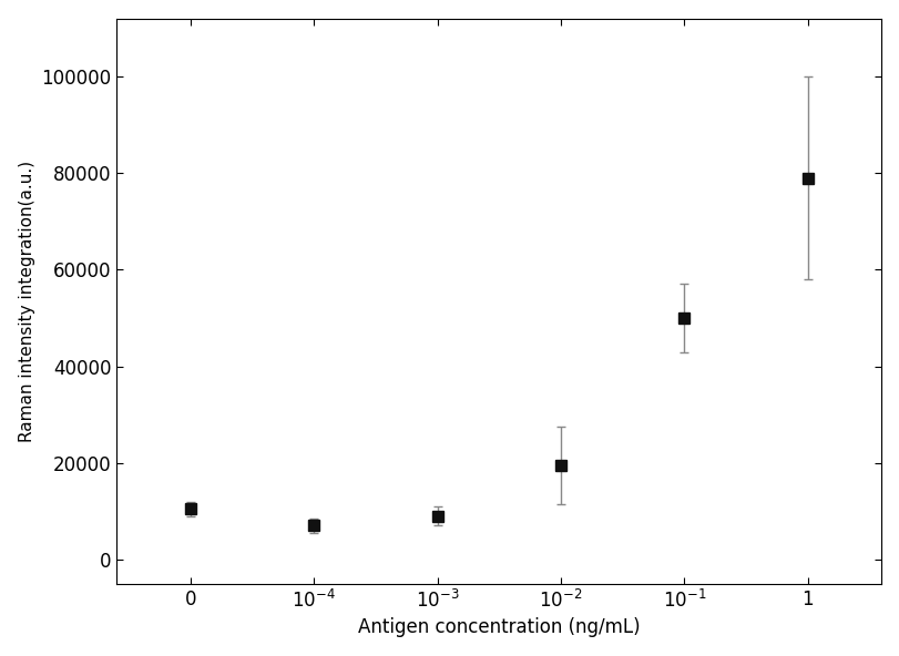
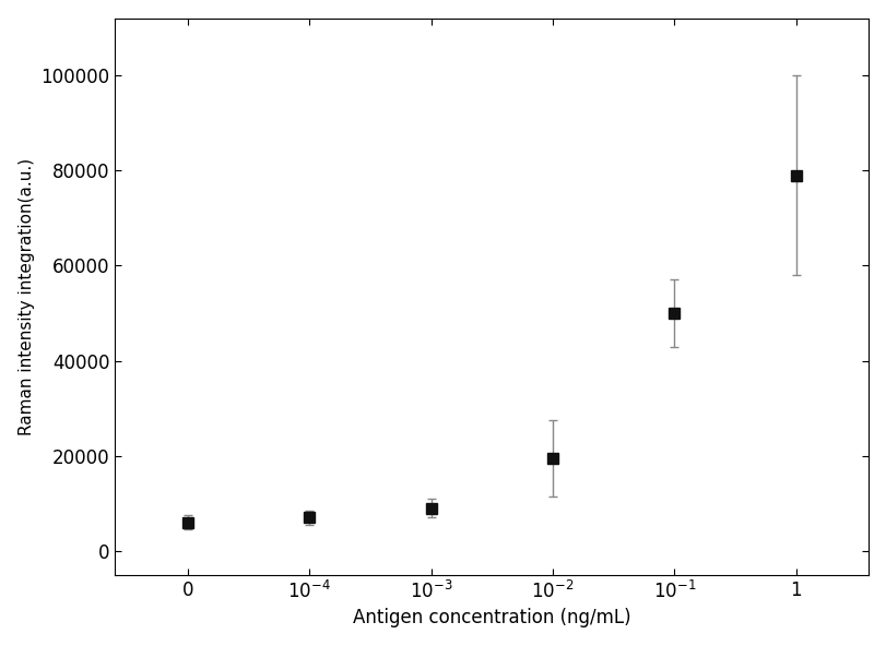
0: 10500 -> 6000
